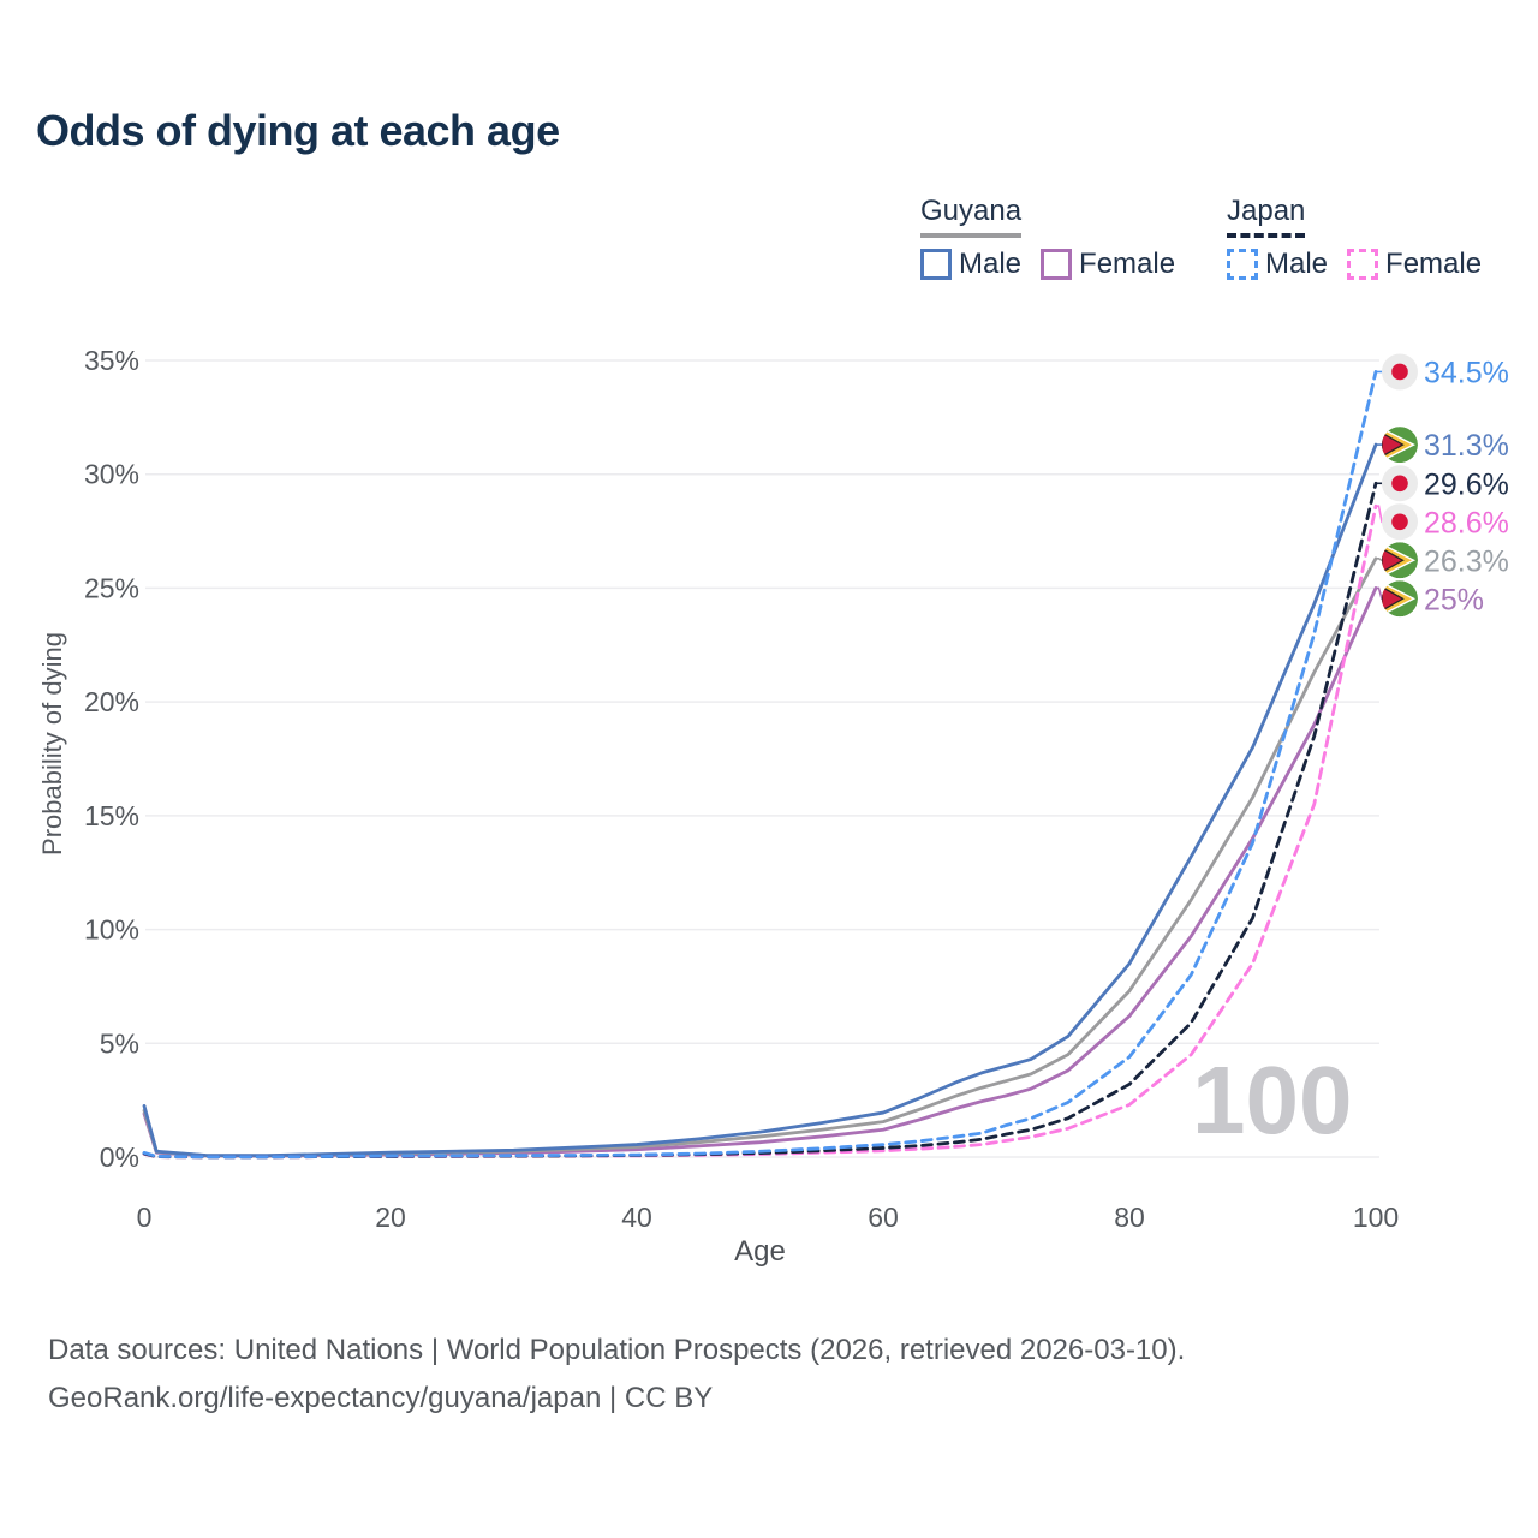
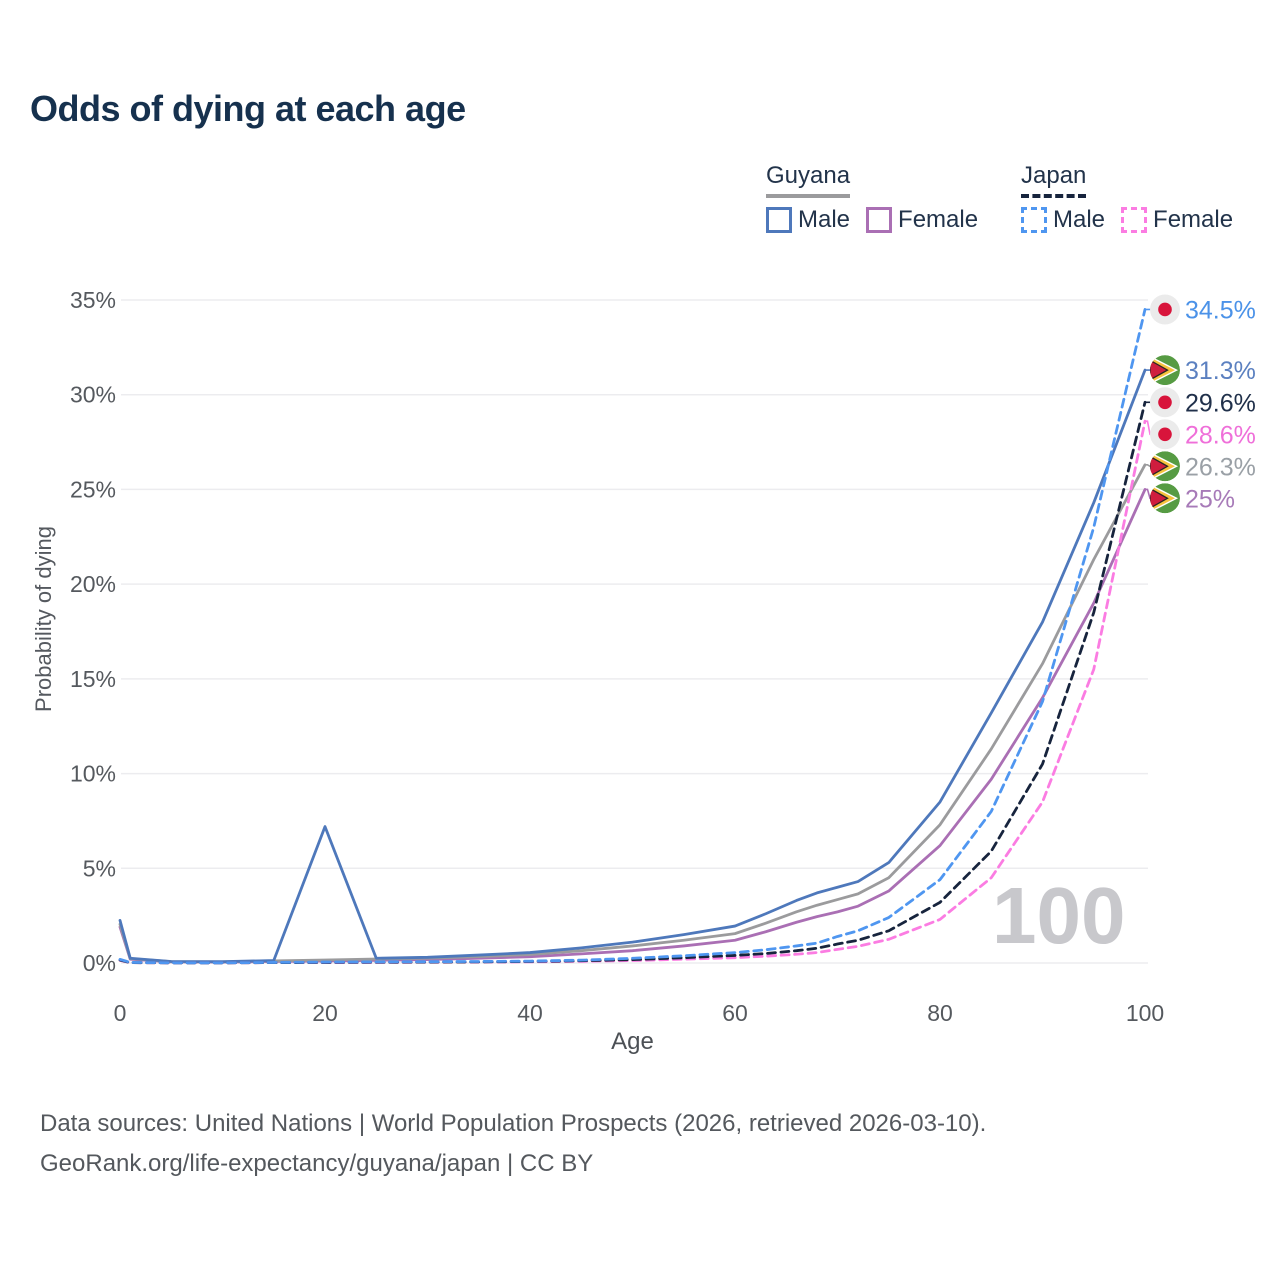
Guyana Male/20: 0.2% -> 7.2%
